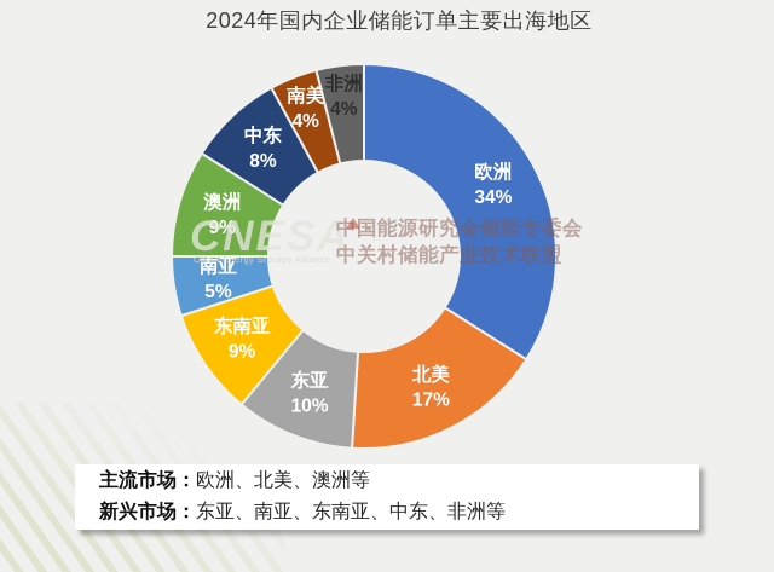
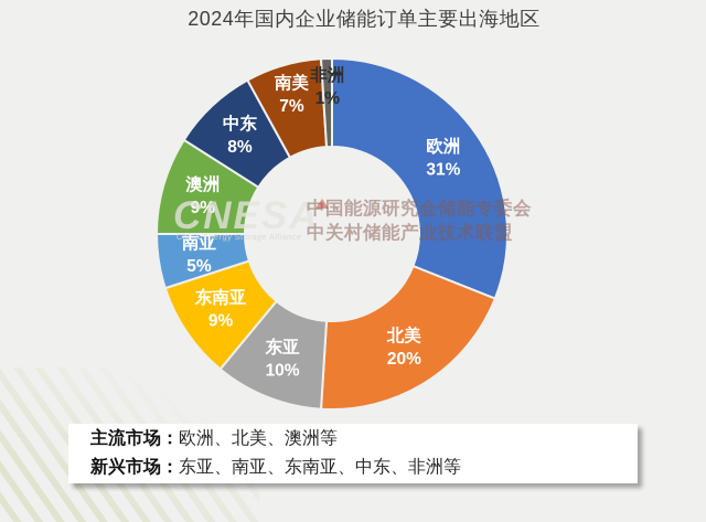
欧洲: 34% -> 31%
北美: 17% -> 20%
南美: 4% -> 7%
非洲: 4% -> 1%
